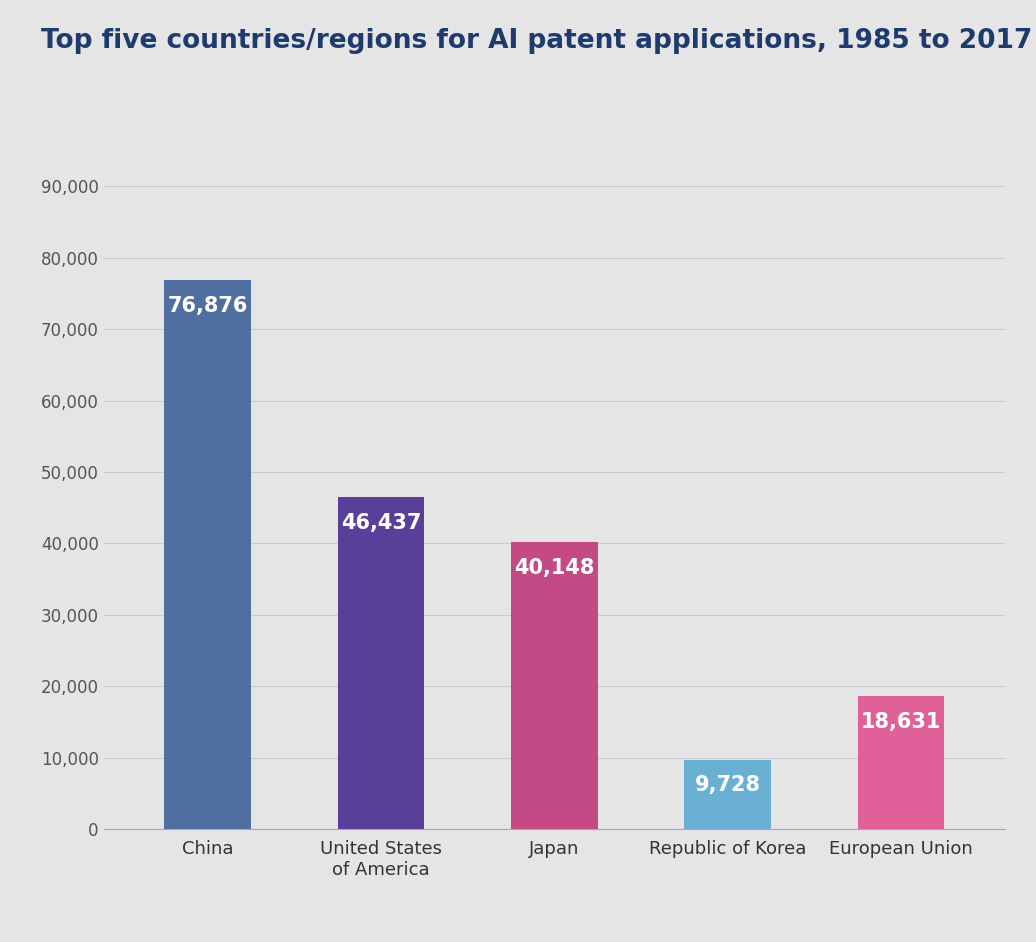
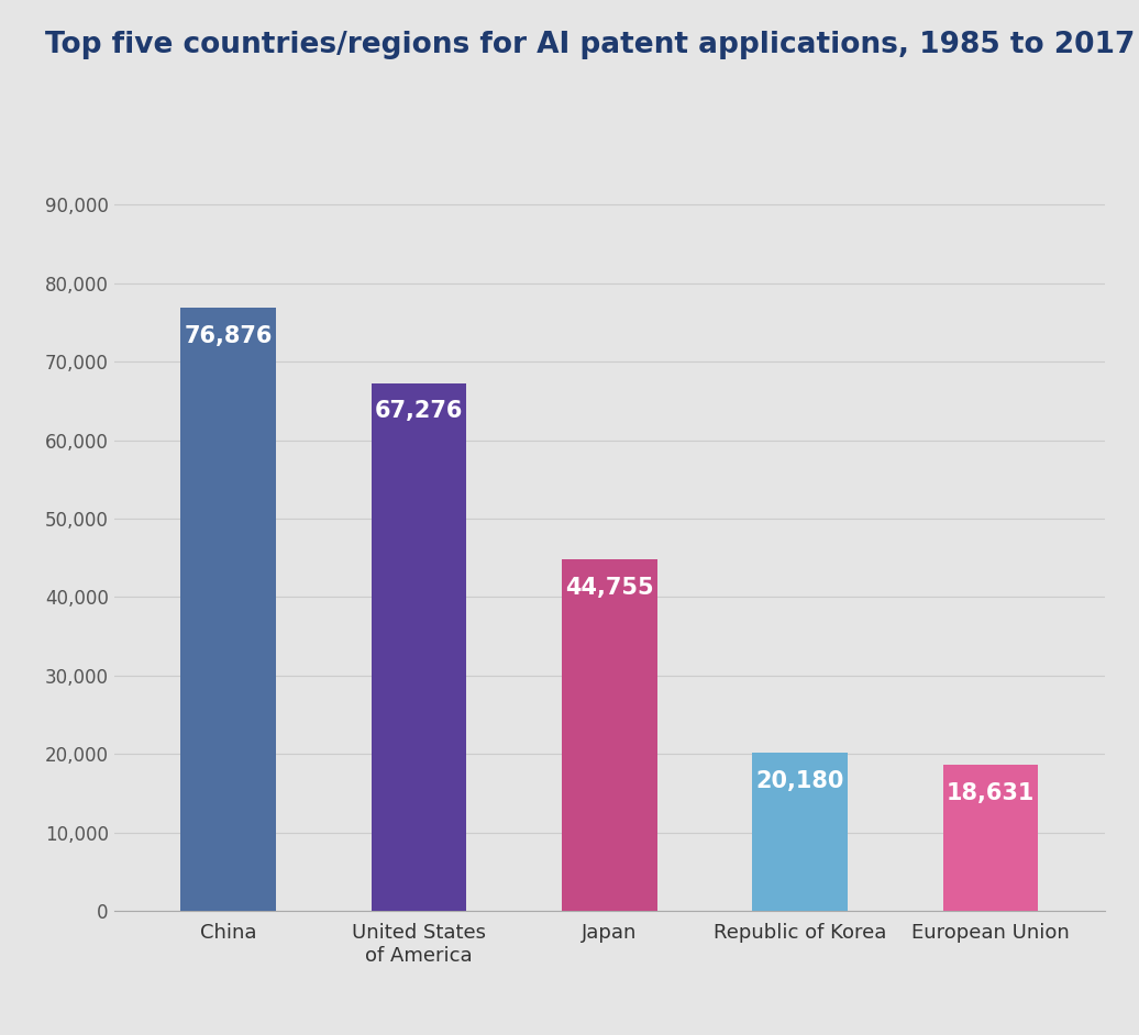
United States of America: 46,437 -> 67,276
Japan: 40,148 -> 44,755
Republic of Korea: 9,728 -> 20,180
